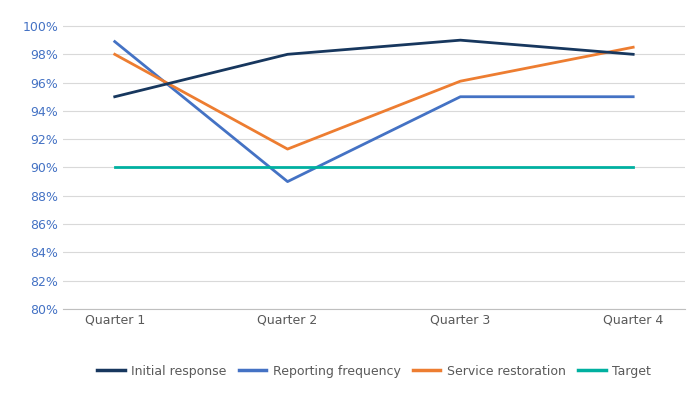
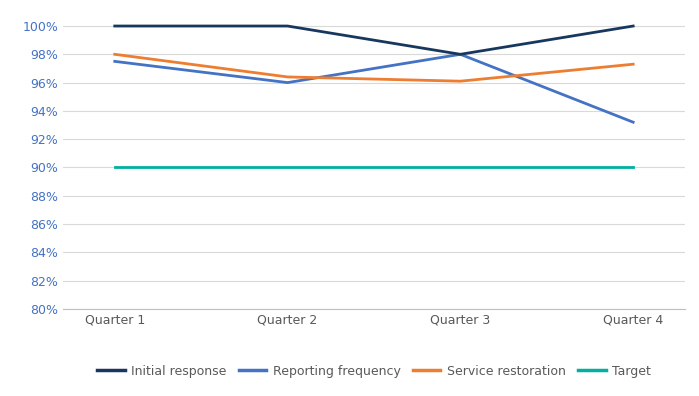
Initial response/Quarter 1: 95% -> 100%
Reporting frequency/Quarter 1: 98.9% -> 97.5%
Initial response/Quarter 2: 98% -> 100%
Reporting frequency/Quarter 2: 89.0% -> 96.0%
Service restoration/Quarter 2: 91.3% -> 96.4%
Initial response/Quarter 3: 99% -> 98%
Reporting frequency/Quarter 3: 95.0% -> 98.0%
Initial response/Quarter 4: 98% -> 100%
Reporting frequency/Quarter 4: 95.0% -> 93.2%
Service restoration/Quarter 4: 98.5% -> 97.3%
